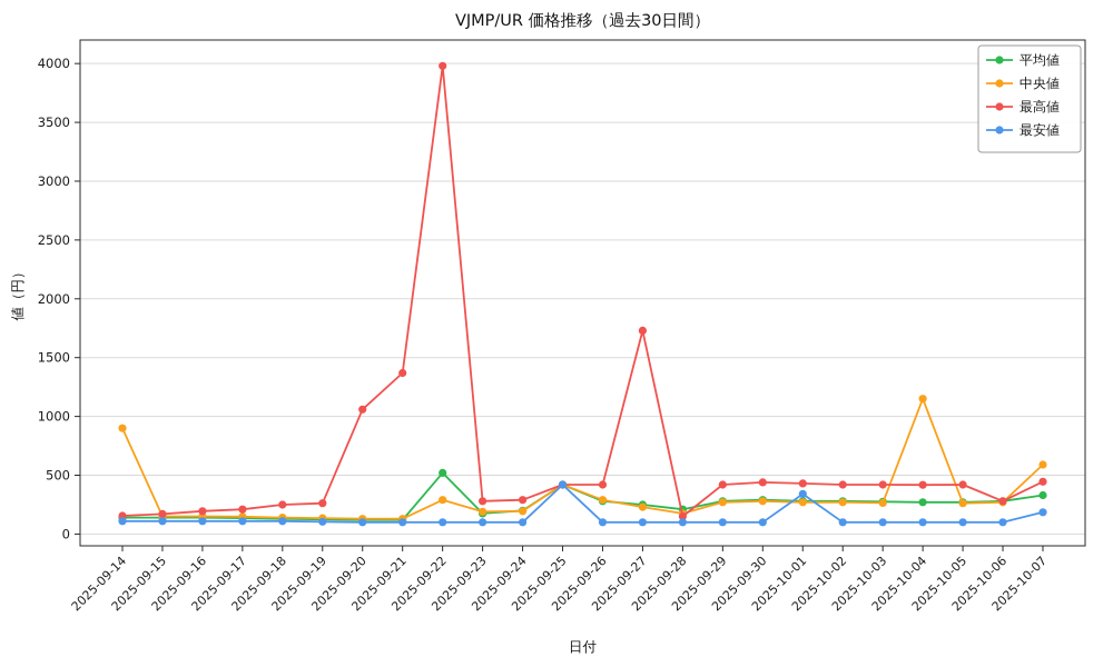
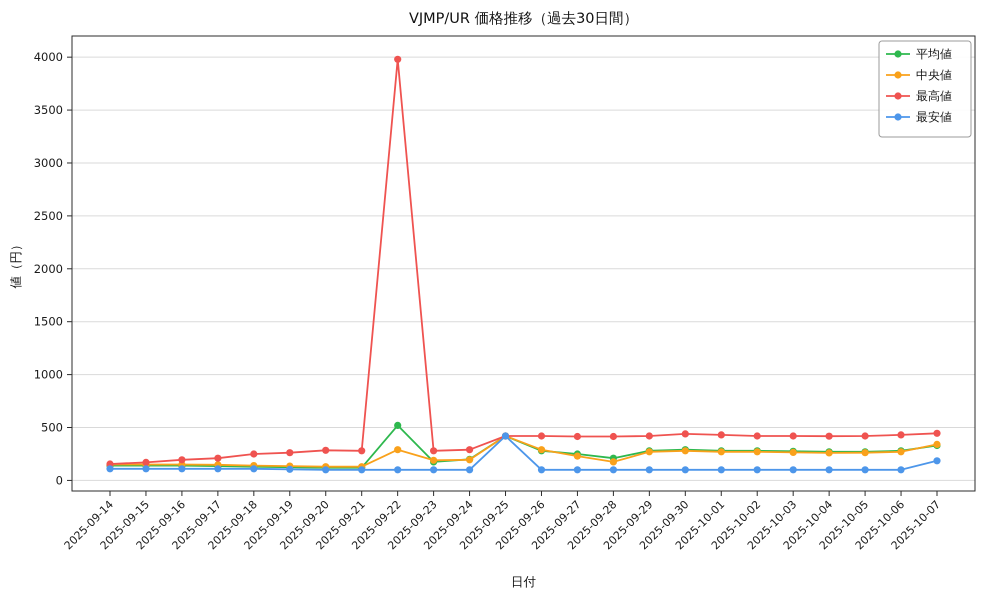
中央値/2025-09-14: 900 -> 150
最高値/2025-09-20: 1060 -> 280
最高値/2025-09-21: 1370 -> 280
最高値/2025-09-27: 1730 -> 420
最高値/2025-09-28: 150 -> 420
最安値/2025-10-01: 340 -> 100
中央値/2025-10-04: 1150 -> 260
最高値/2025-10-06: 280 -> 430
中央値/2025-10-07: 590 -> 340
